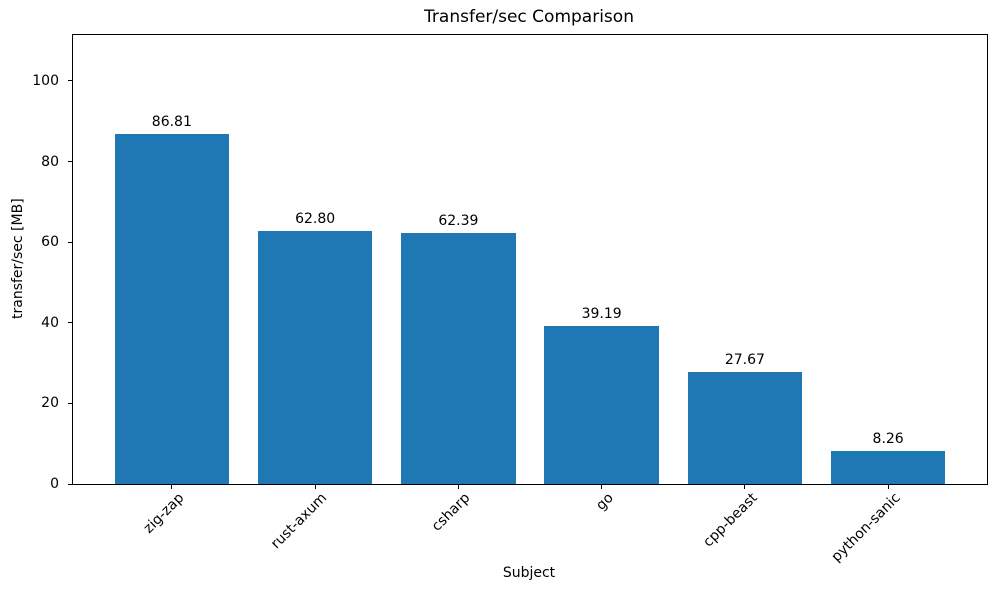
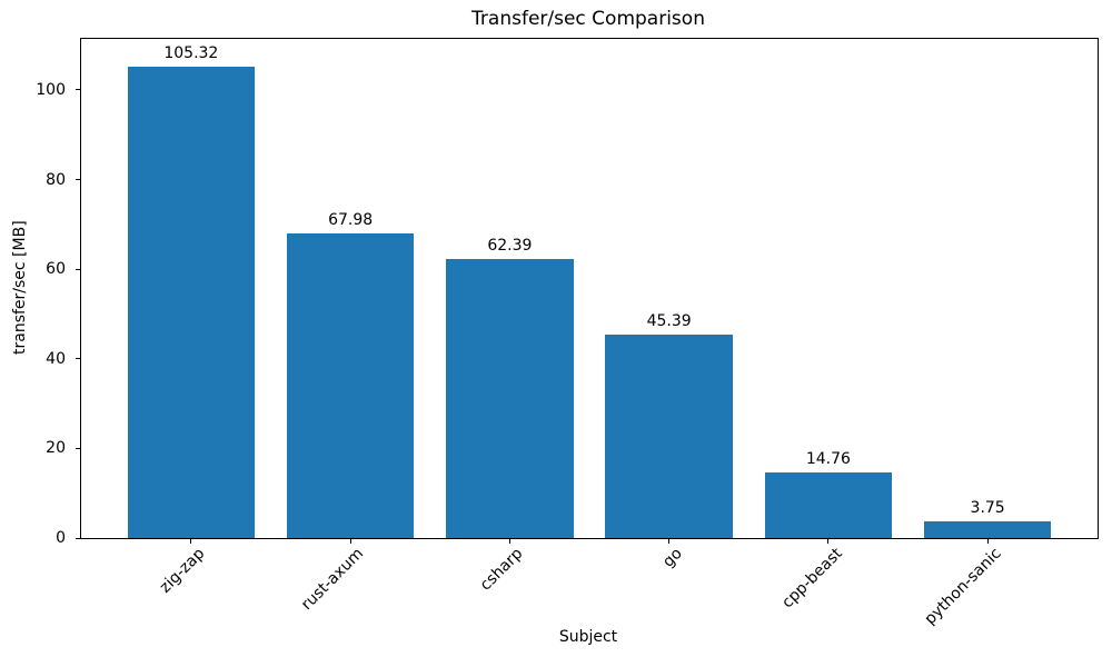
zig-zap: 86.81 -> 105.32
rust-axum: 62.80 -> 67.98
go: 39.19 -> 45.39
cpp-beast: 27.67 -> 14.76
python-sanic: 8.26 -> 3.75
